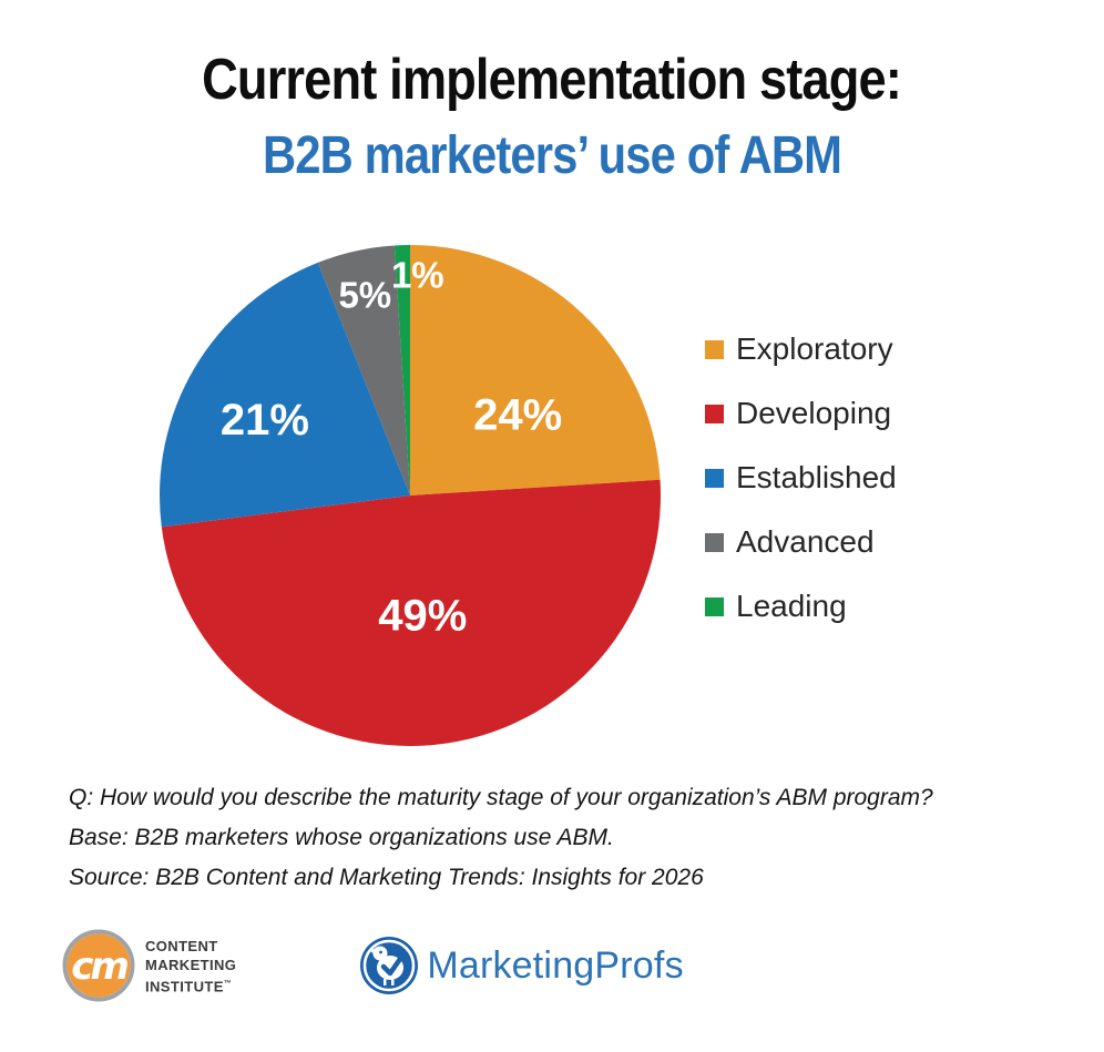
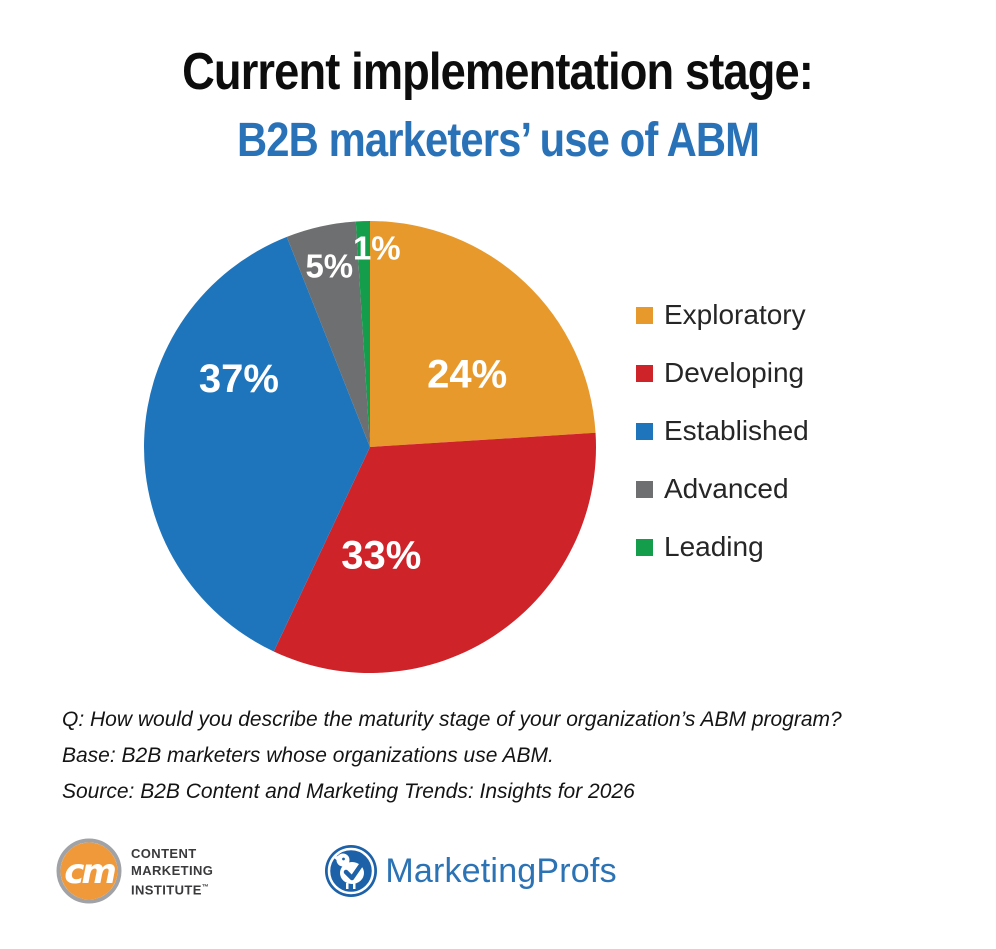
Developing: 49% -> 33%
Established: 21% -> 37%
